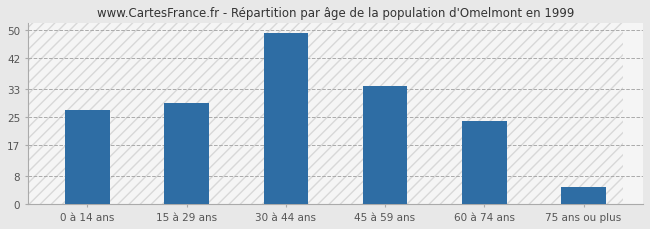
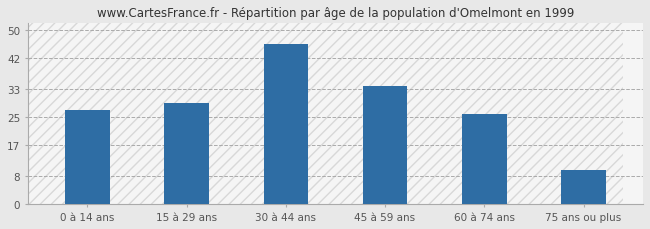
30 à 44 ans: 49 -> 46
60 à 74 ans: 24 -> 26
75 ans ou plus: 5 -> 10
